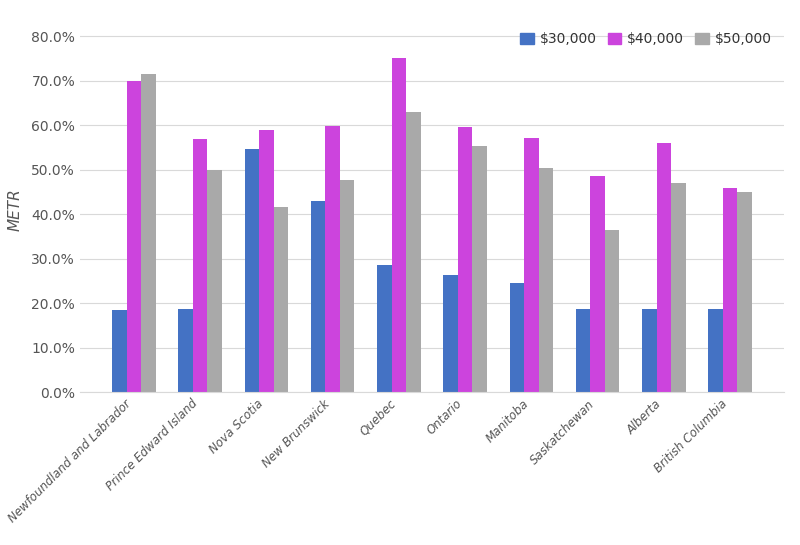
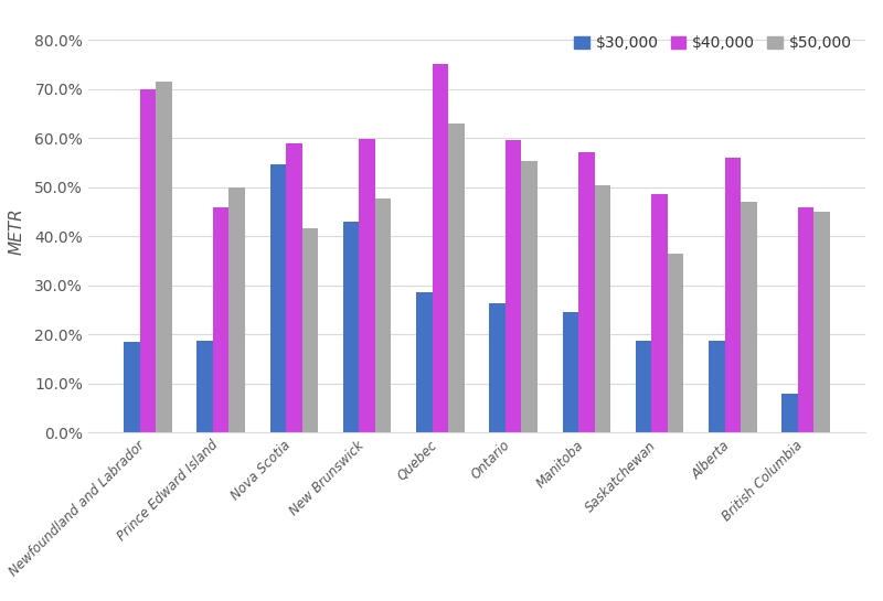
$40,000/Prince Edward Island: 57.0% -> 46.0%
$30,000/British Columbia: 18.8% -> 8.0%
